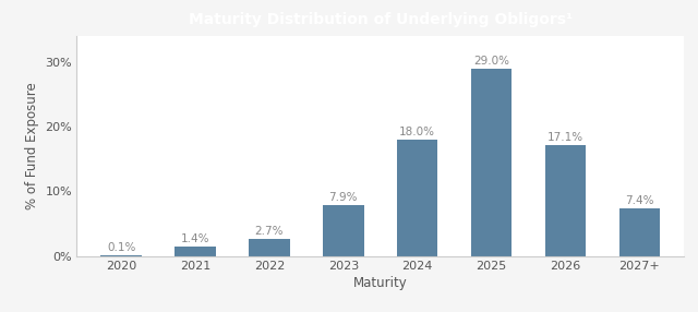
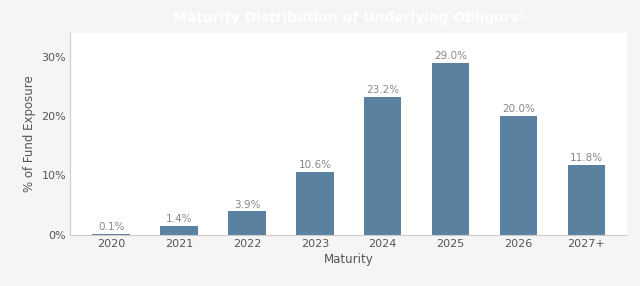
2022: 2.7% -> 3.9%
2023: 7.9% -> 10.6%
2024: 18.0% -> 23.2%
2026: 17.1% -> 20.0%
2027+: 7.4% -> 11.8%
